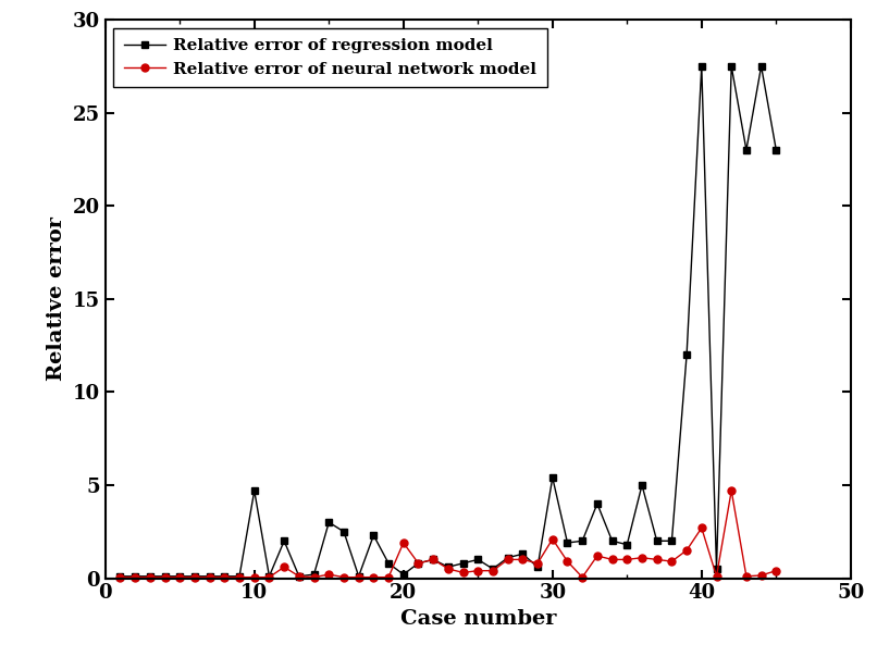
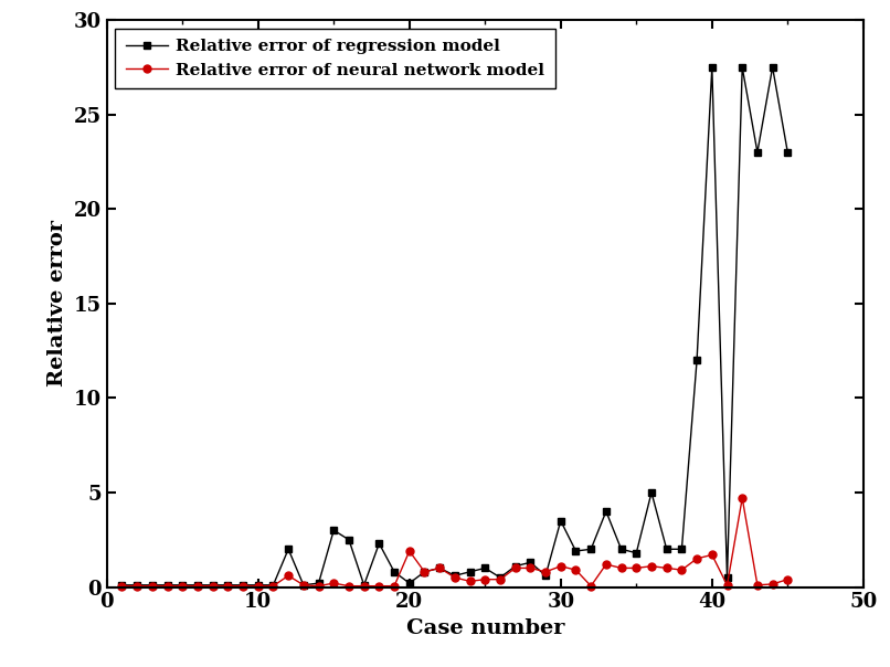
Relative error of regression model/10: 4.7 -> 0.1
Relative error of regression model/30: 5.4 -> 3.5
Relative error of neural network model/30: 2.1 -> 1.1
Relative error of neural network model/40: 2.7 -> 1.7
